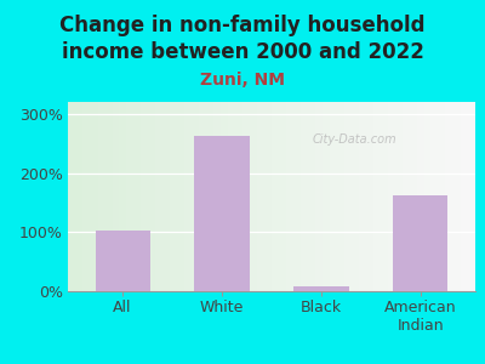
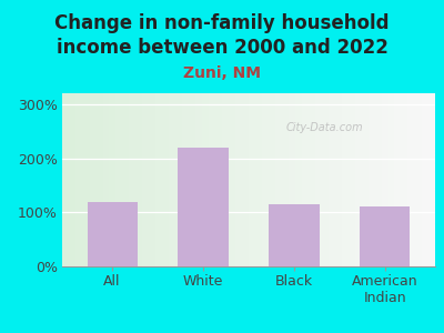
All: 103% -> 120%
White: 262% -> 220%
Black: 8% -> 115%
American Indian: 163% -> 110%
